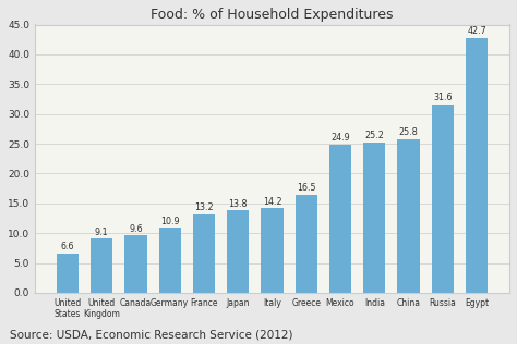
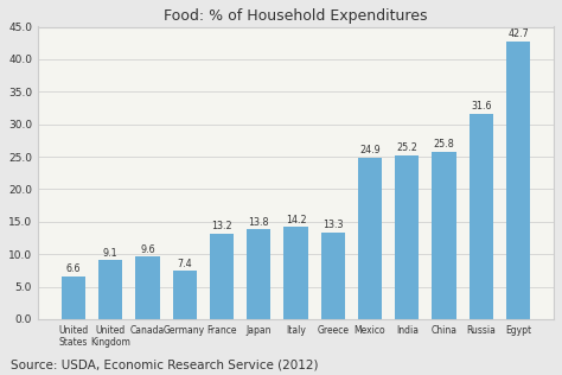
Germany: 10.9 -> 7.4
Greece: 16.5 -> 13.3
